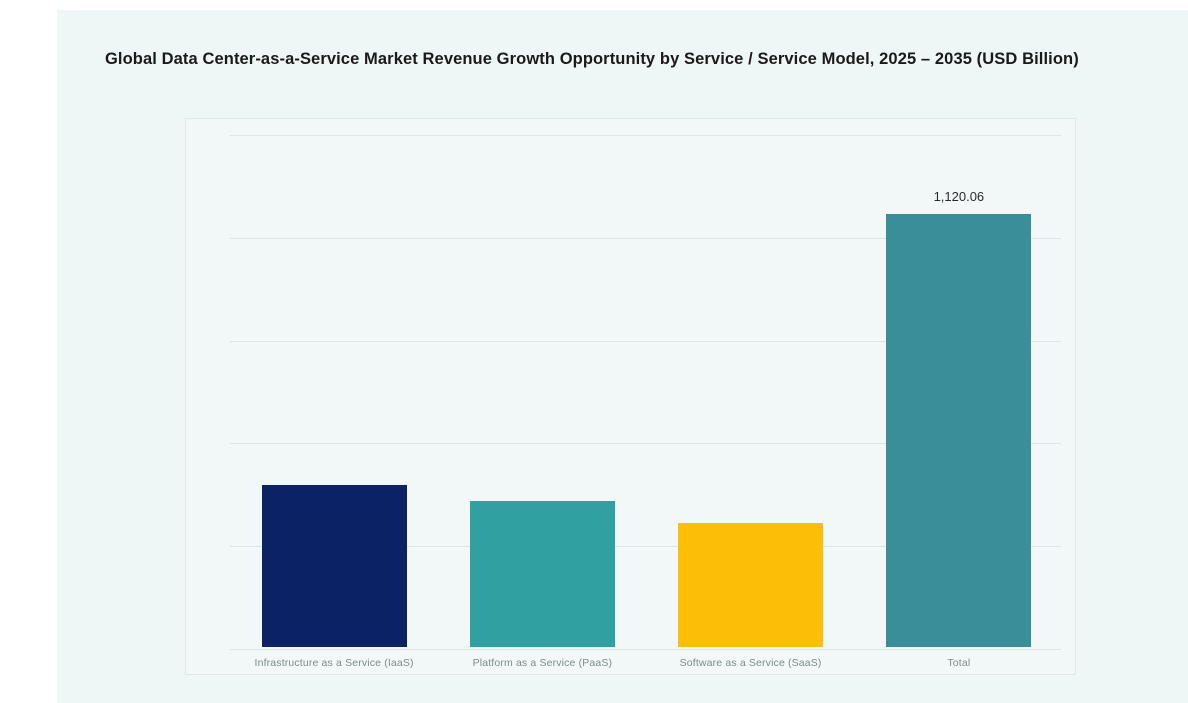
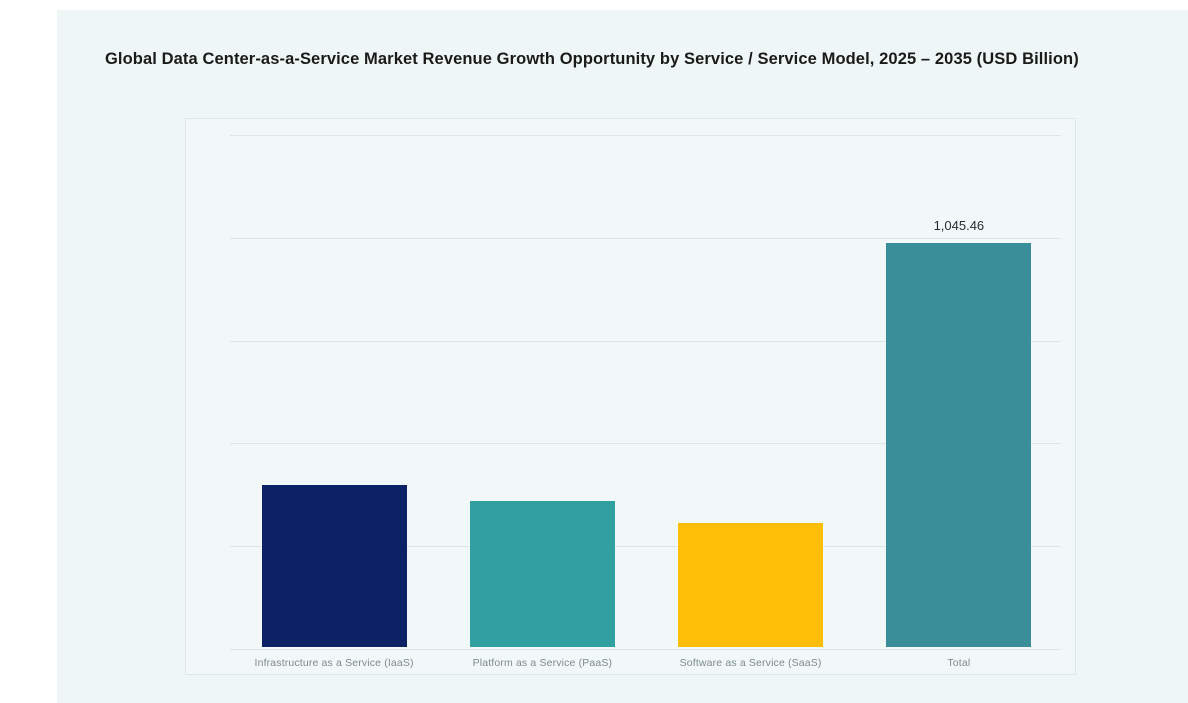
Total: 1,120.06 -> 1,045.46
